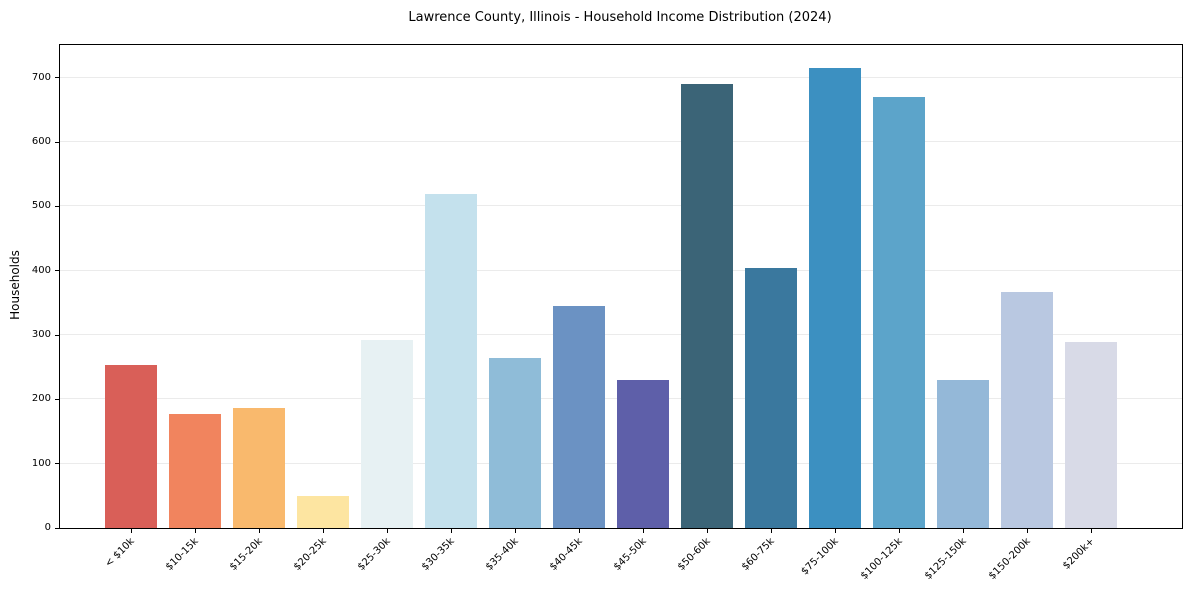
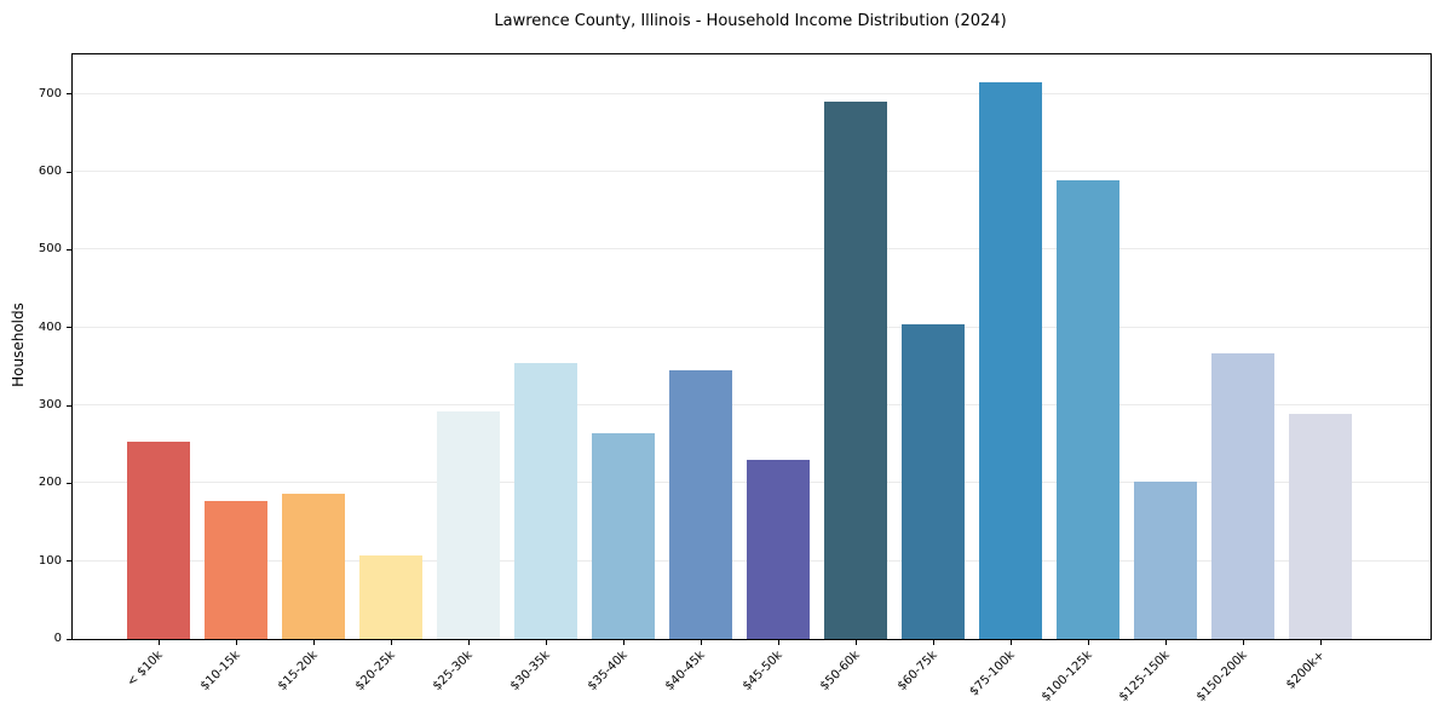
$20-25k: 50 -> 110
$30-35k: 520 -> 350
$100-125k: 670 -> 590
$125-150k: 230 -> 200
